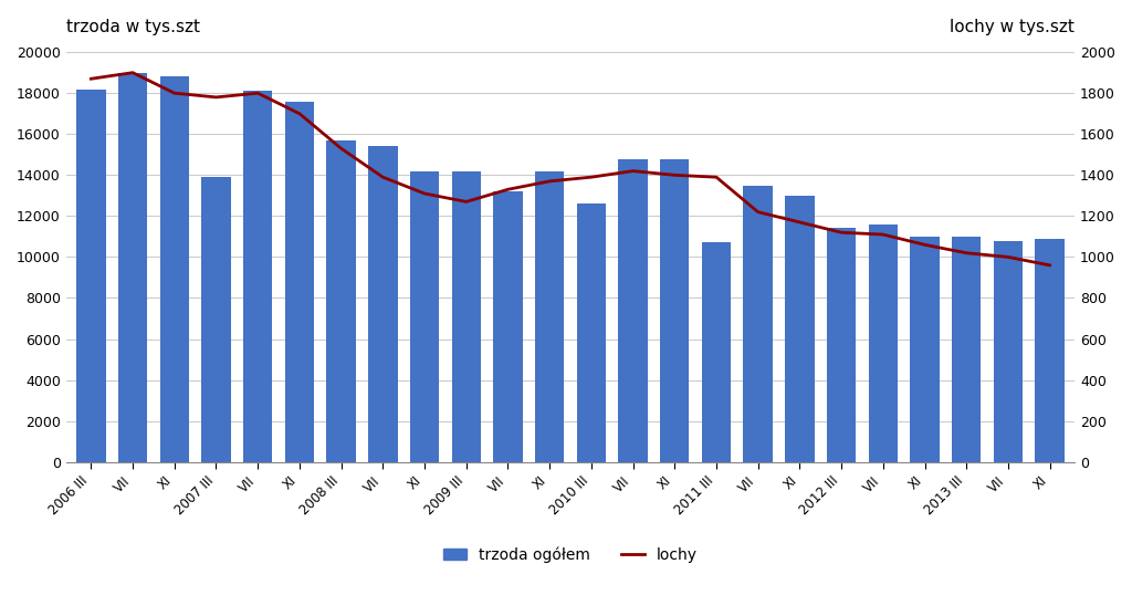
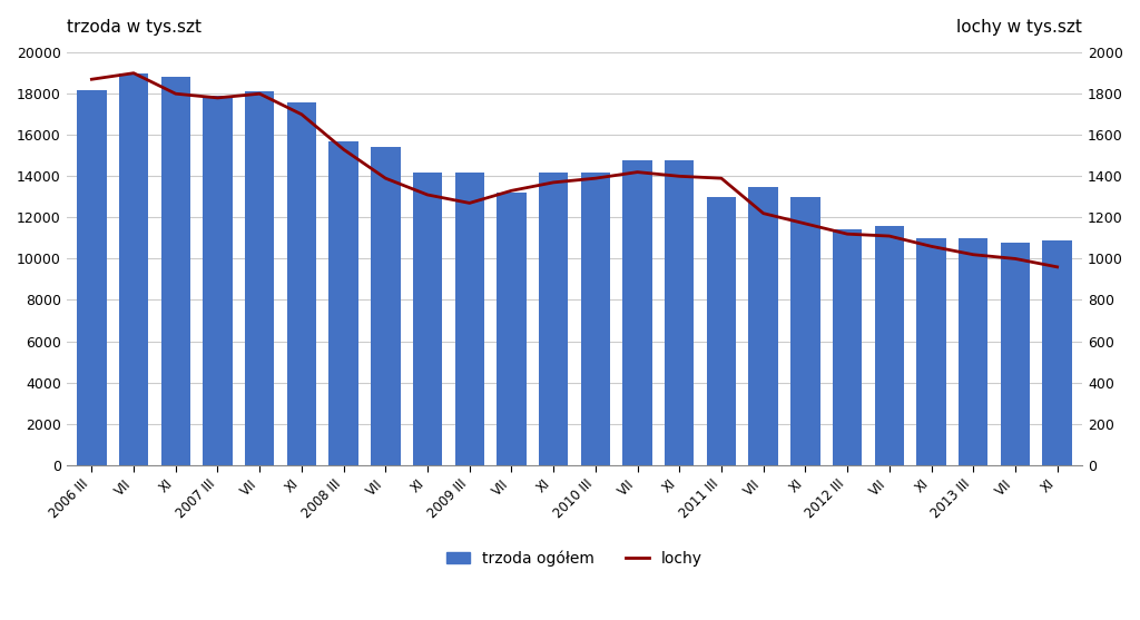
trzoda ogółem/2007 III: 13900 -> 17900
trzoda ogółem/2010 III: 12600 -> 14200
trzoda ogółem/2011 III: 10700 -> 13000
